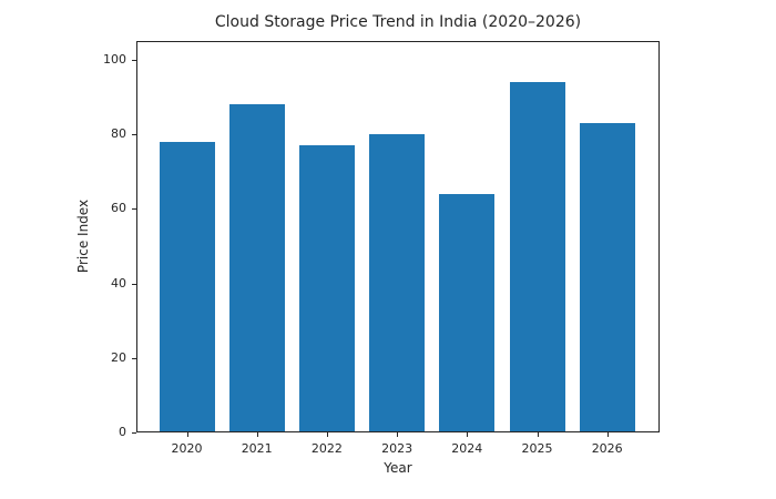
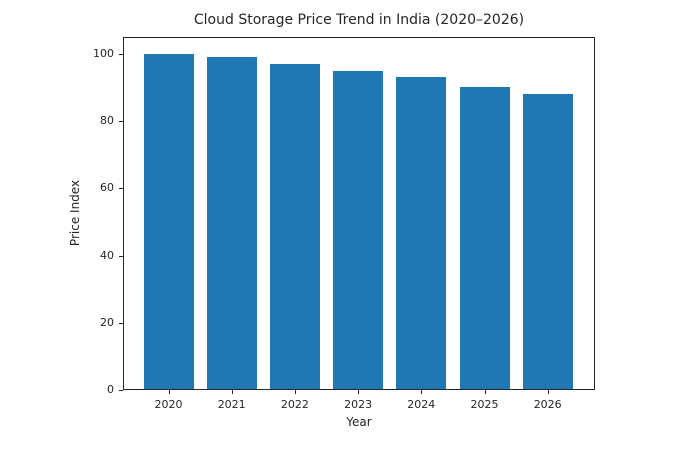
2020: 78 -> 100
2021: 88 -> 99
2022: 77 -> 97
2023: 80 -> 95
2024: 64 -> 93
2025: 94 -> 90
2026: 83 -> 88
